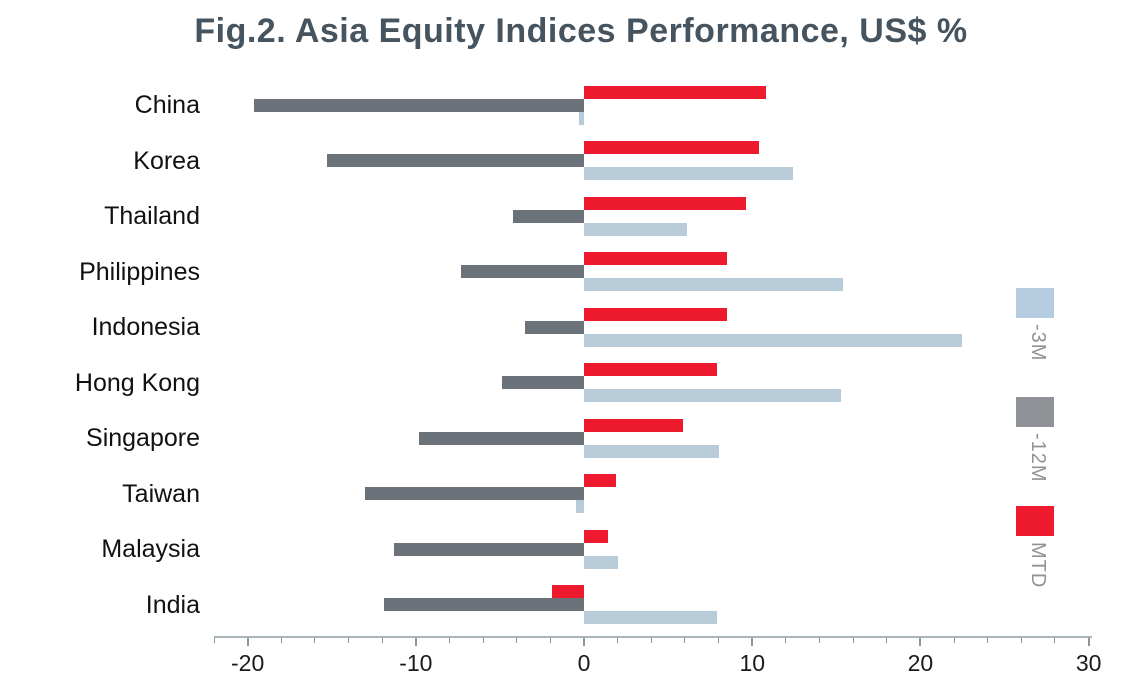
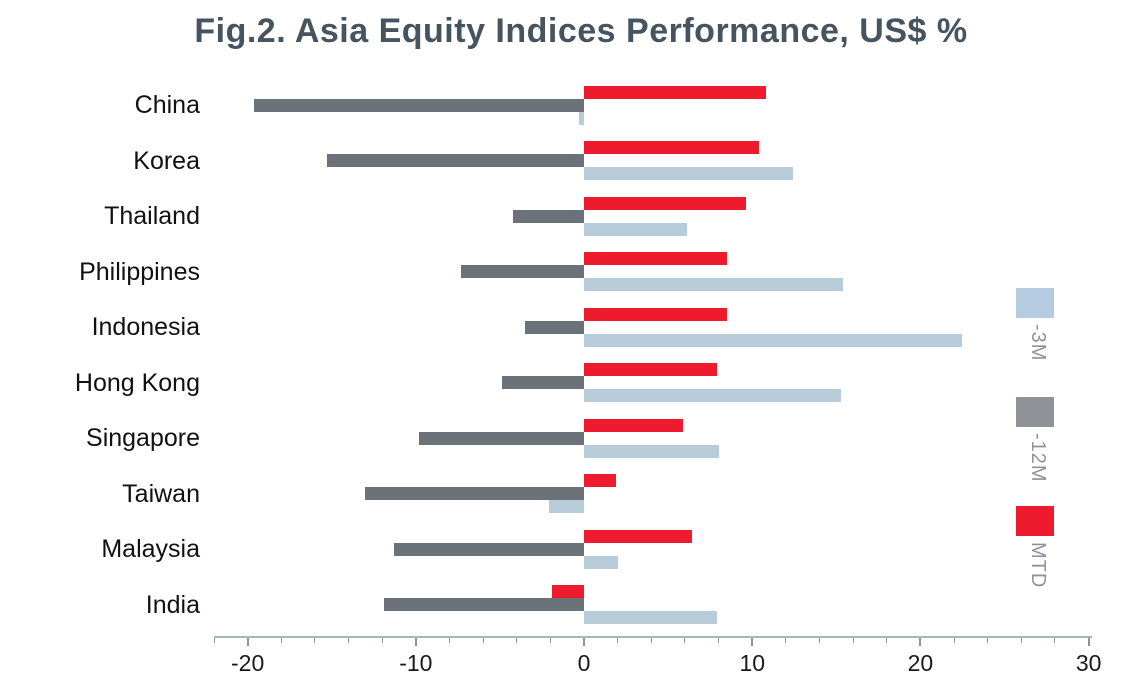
-3M/Taiwan: -0.5 -> -2.1
MTD/Malaysia: 1.4 -> 6.4
